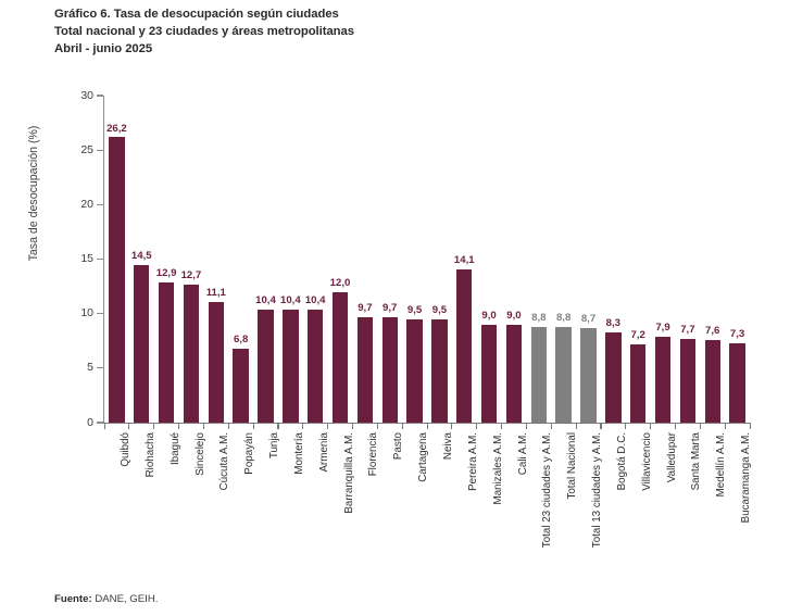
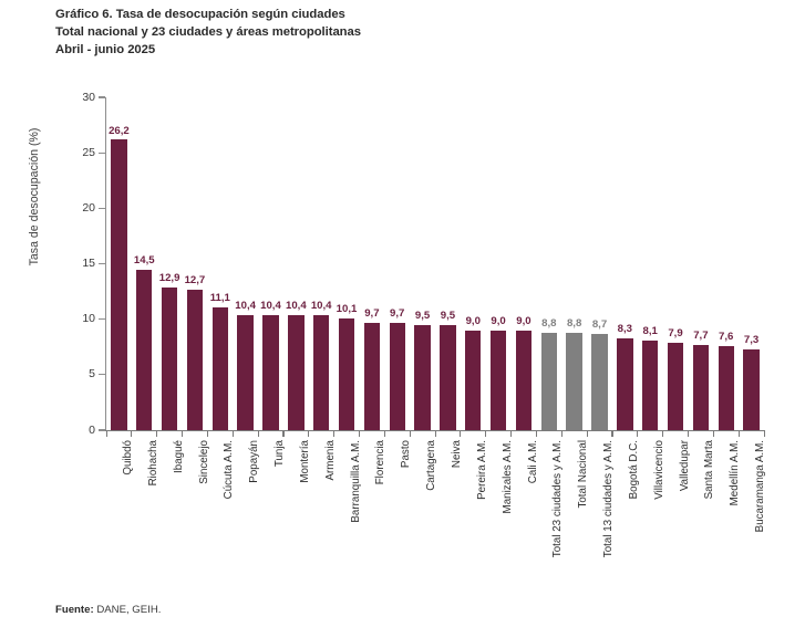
Popayán: 6,8 -> 10,4
Barranquilla A.M.: 12,0 -> 10,1
Pereira A.M.: 14,1 -> 9,0
Villavicencio: 7,2 -> 8,1
